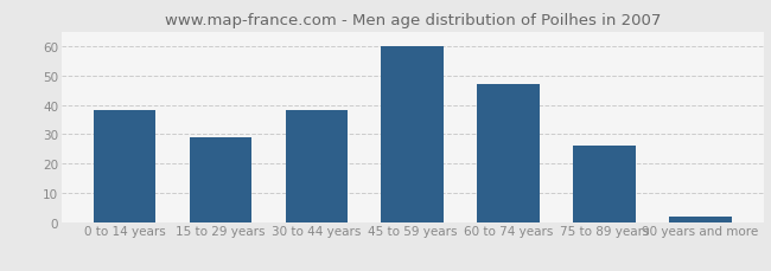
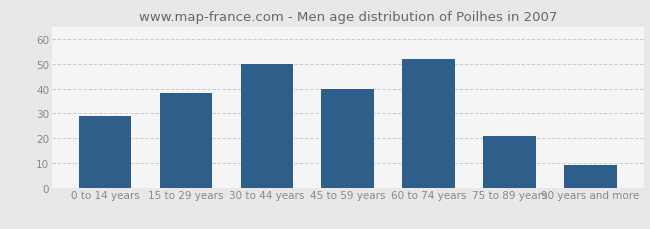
0 to 14 years: 38 -> 29
15 to 29 years: 29 -> 38
30 to 44 years: 38 -> 50
45 to 59 years: 60 -> 40
60 to 74 years: 47 -> 52
75 to 89 years: 26 -> 21
90 years and more: 2 -> 9
